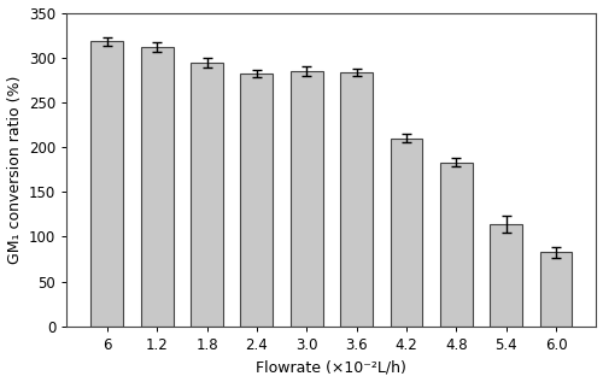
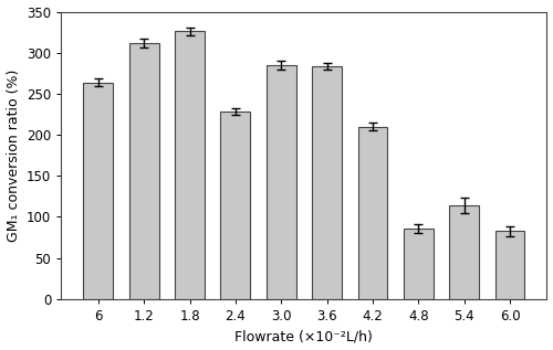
6: 318 -> 264
1.8: 294 -> 326
2.4: 282 -> 228
4.8: 183 -> 86
